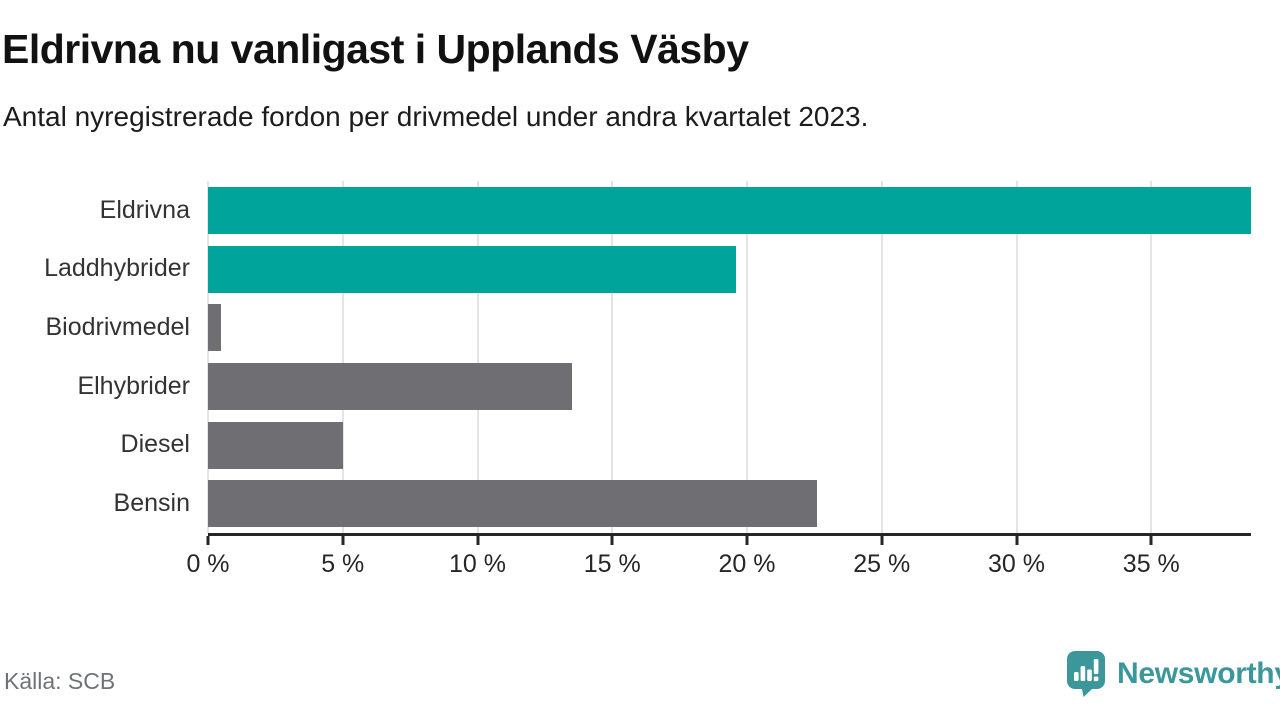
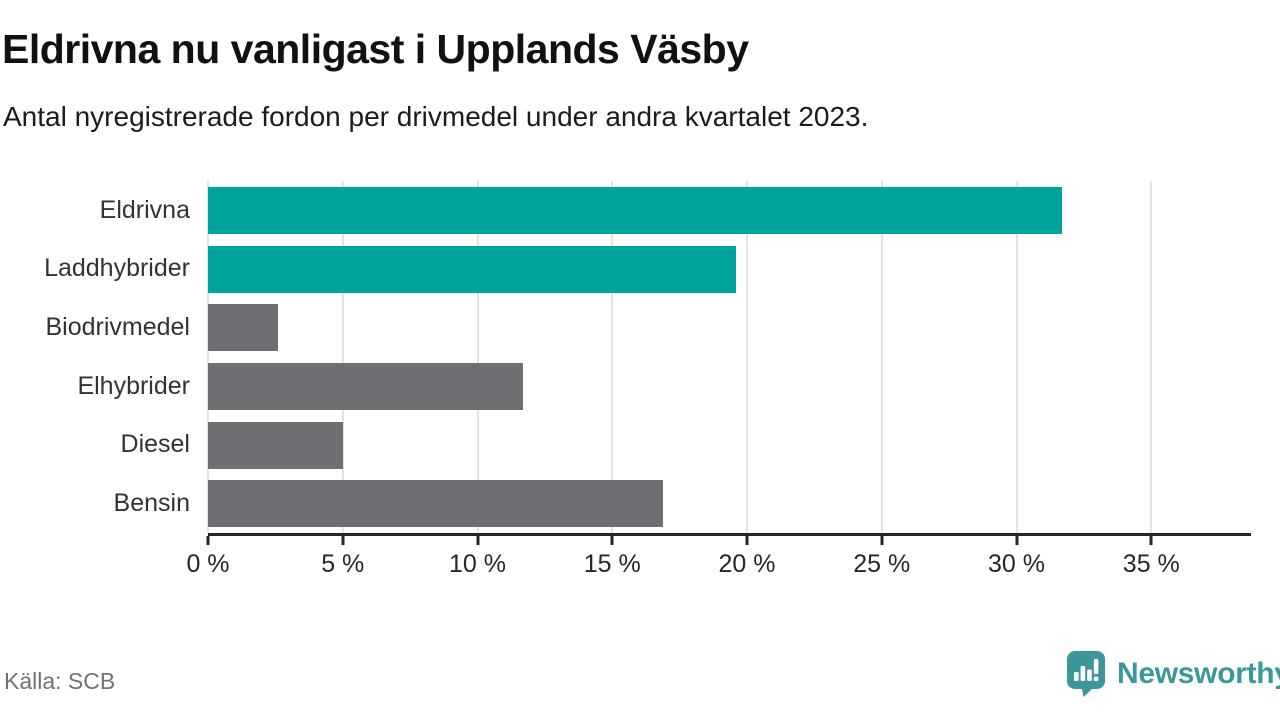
Eldrivna: 38.7% -> 31.7%
Biodrivmedel: 0.5% -> 2.6%
Elhybrider: 13.5% -> 11.7%
Bensin: 22.6% -> 16.9%
